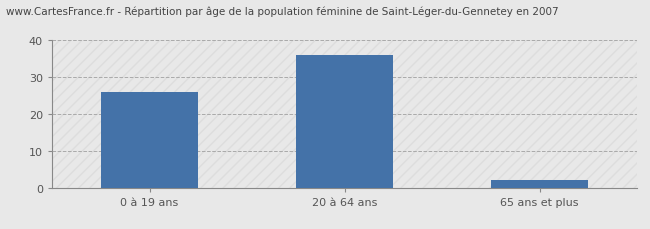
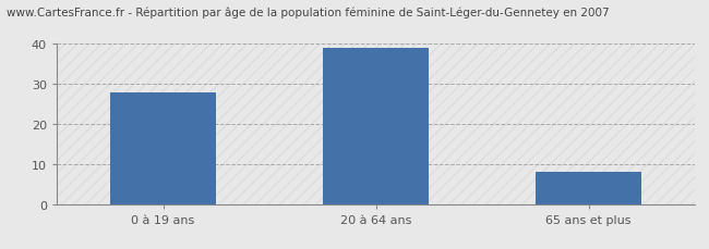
0 à 19 ans: 26 -> 28
20 à 64 ans: 36 -> 39
65 ans et plus: 2 -> 8
